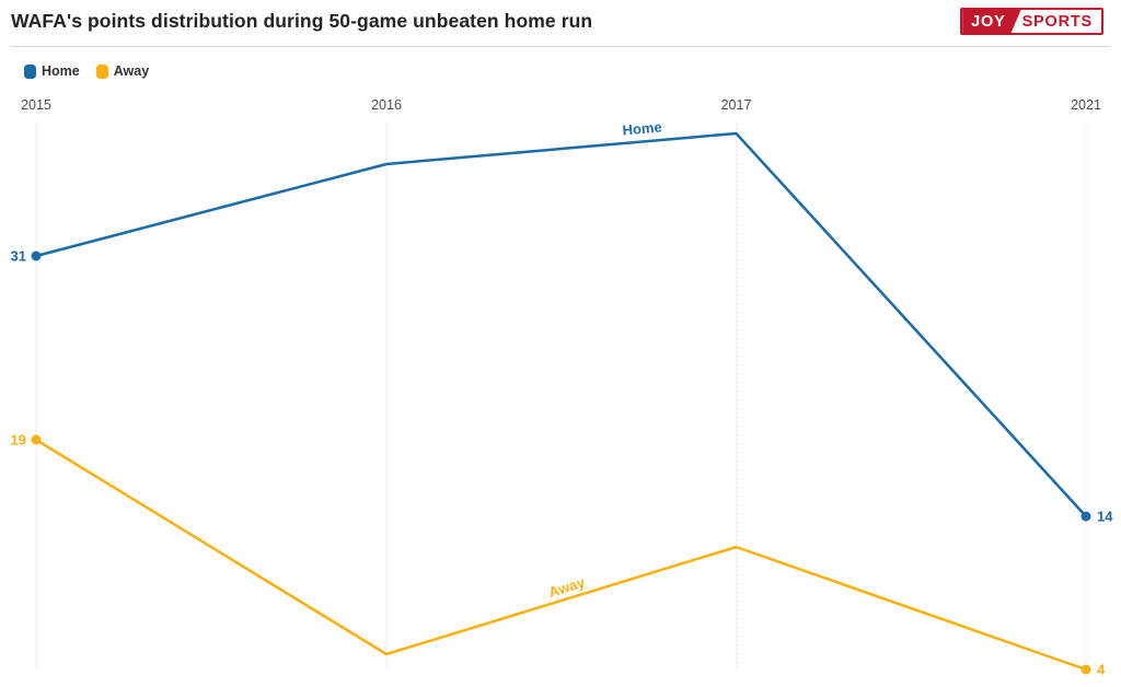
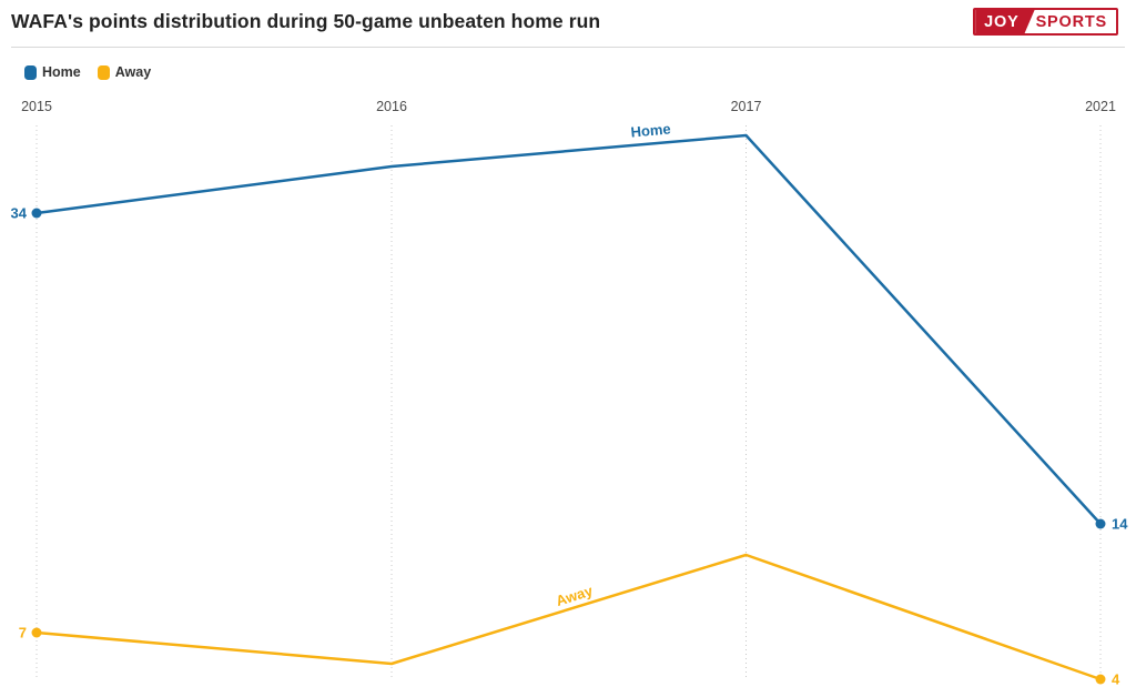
Home/2015: 31 -> 34
Away/2015: 19 -> 7
